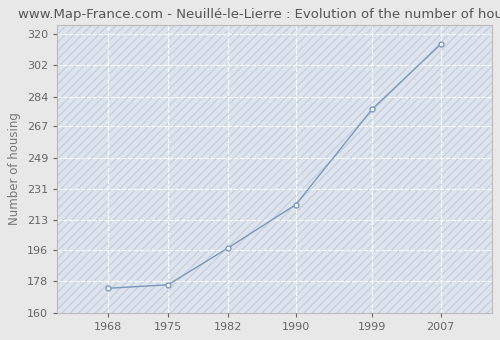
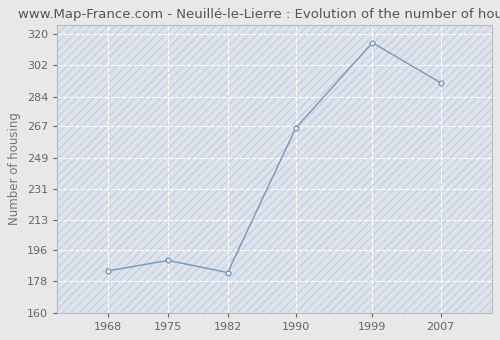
1968: 174 -> 184
1975: 176 -> 190
1982: 197 -> 183
1990: 222 -> 266
1999: 277 -> 315
2007: 314 -> 292
